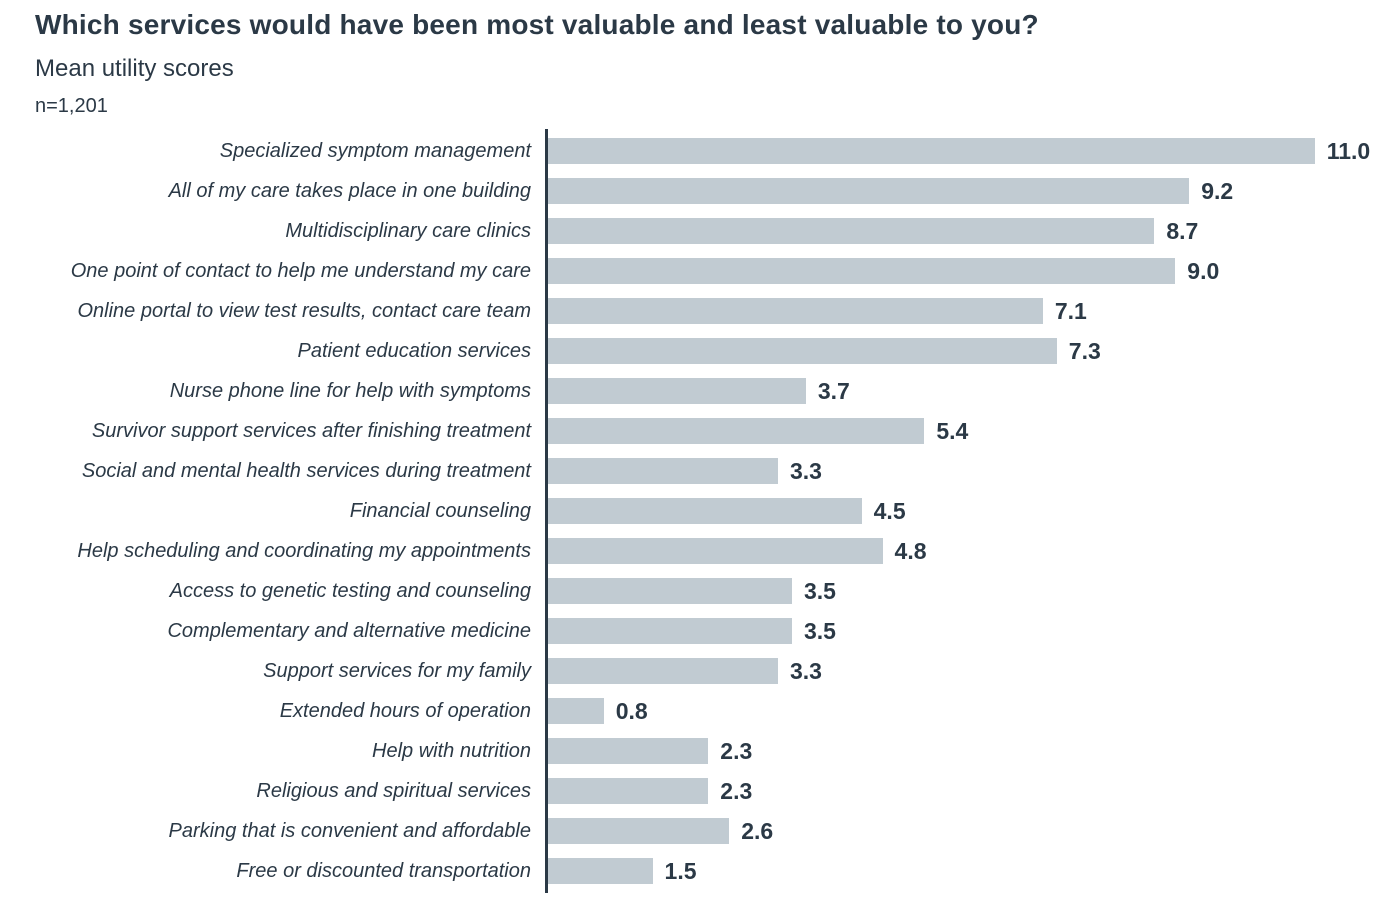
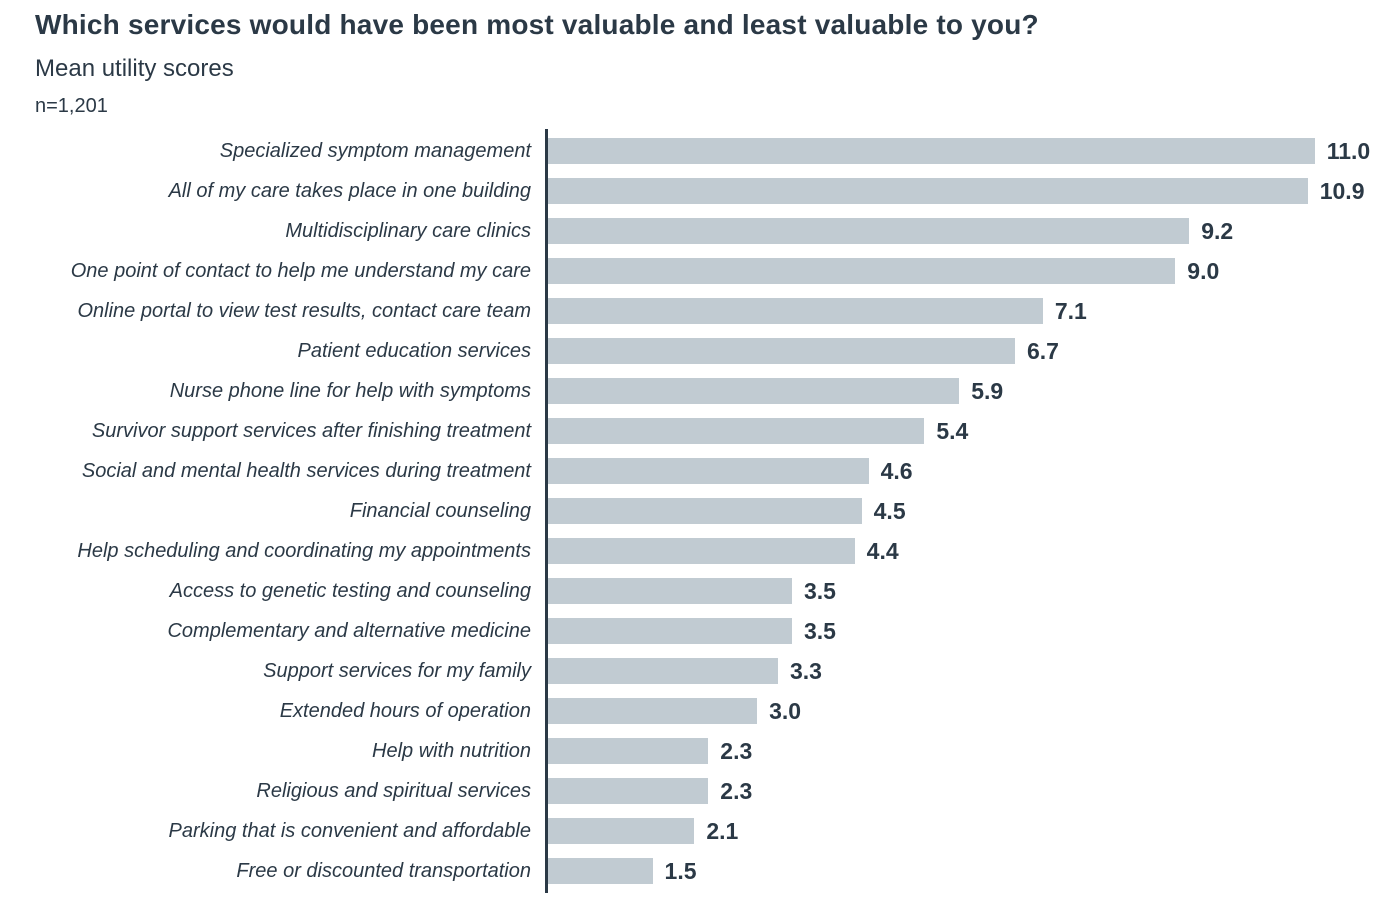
All of my care takes place in one building: 9.2 -> 10.9
Multidisciplinary care clinics: 8.7 -> 9.2
Patient education services: 7.3 -> 6.7
Nurse phone line for help with symptoms: 3.7 -> 5.9
Social and mental health services during treatment: 3.3 -> 4.6
Help scheduling and coordinating my appointments: 4.8 -> 4.4
Extended hours of operation: 0.8 -> 3.0
Parking that is convenient and affordable: 2.6 -> 2.1
